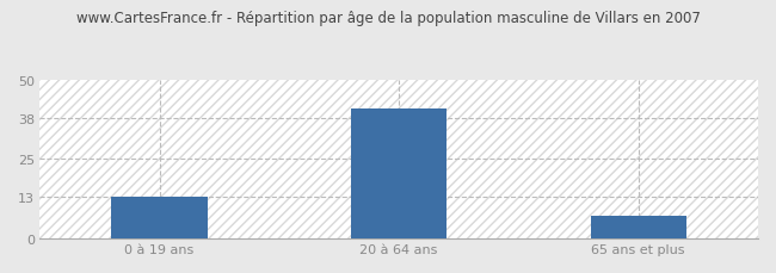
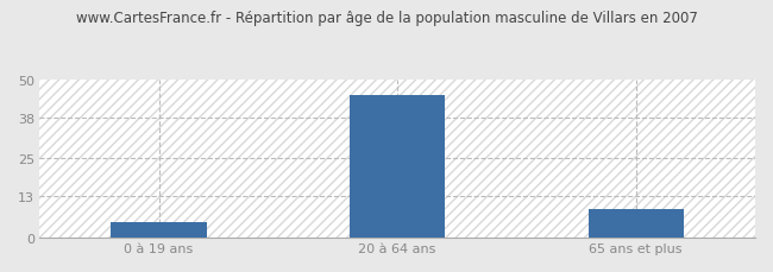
0 à 19 ans: 13 -> 5
20 à 64 ans: 41 -> 45
65 ans et plus: 7 -> 9
